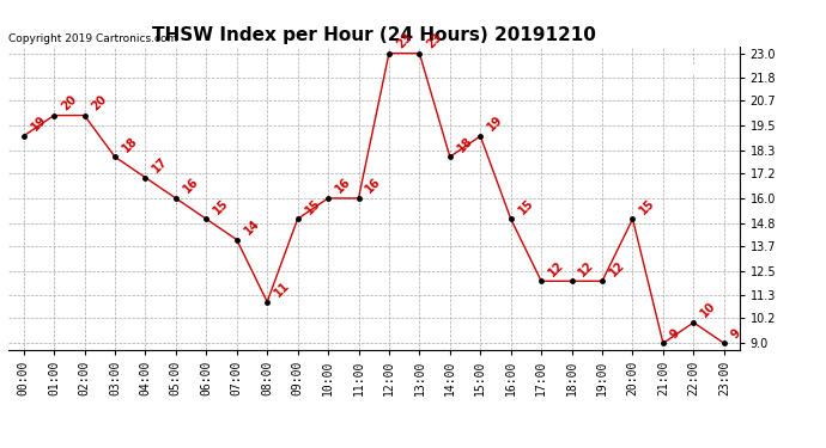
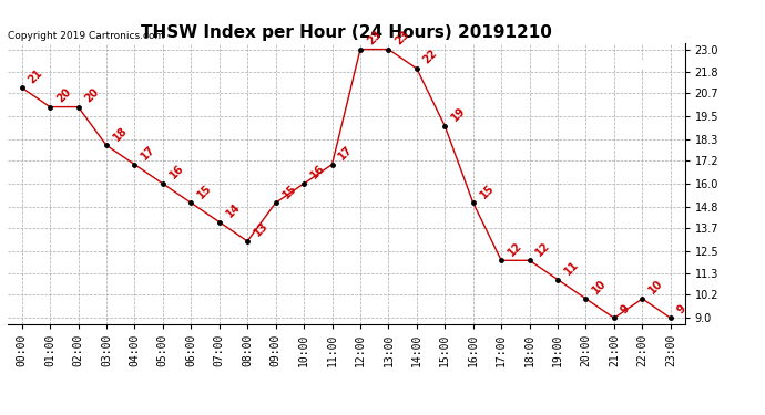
00:00: 19 -> 21
08:00: 11 -> 13
11:00: 16 -> 17
14:00: 18 -> 22
19:00: 12 -> 11
20:00: 15 -> 10
